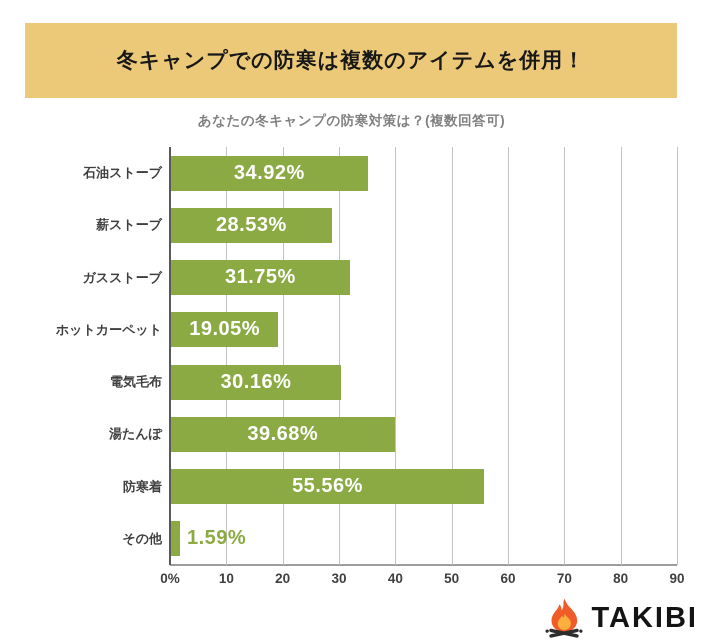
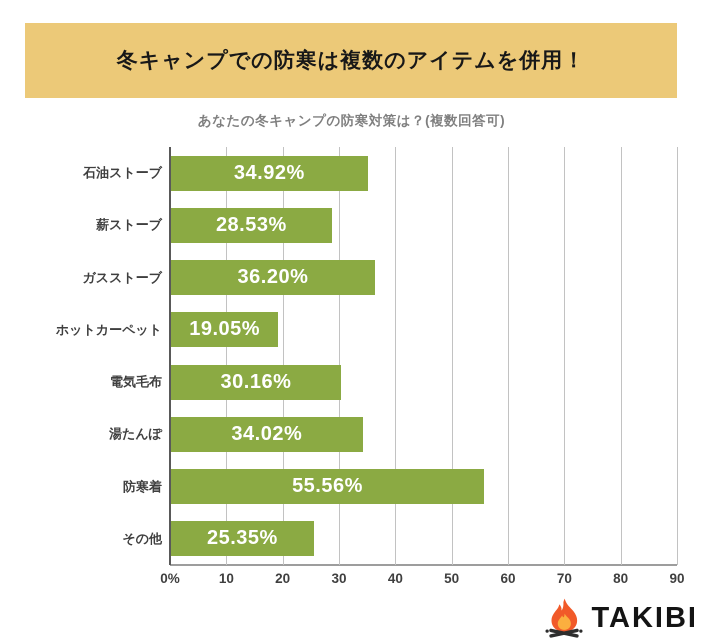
ガスストーブ: 31.75% -> 36.20%
湯たんぽ: 39.68% -> 34.02%
その他: 1.59% -> 25.35%
